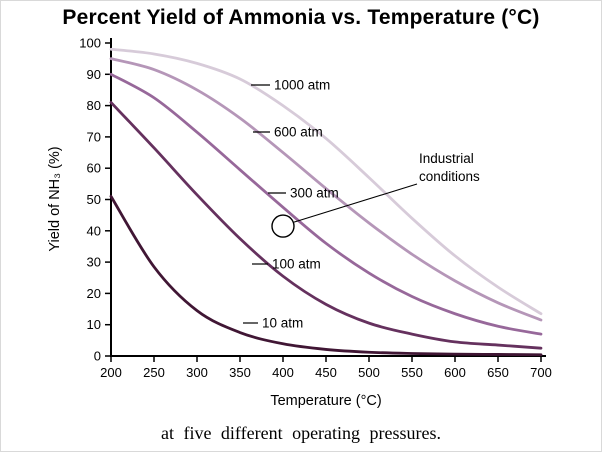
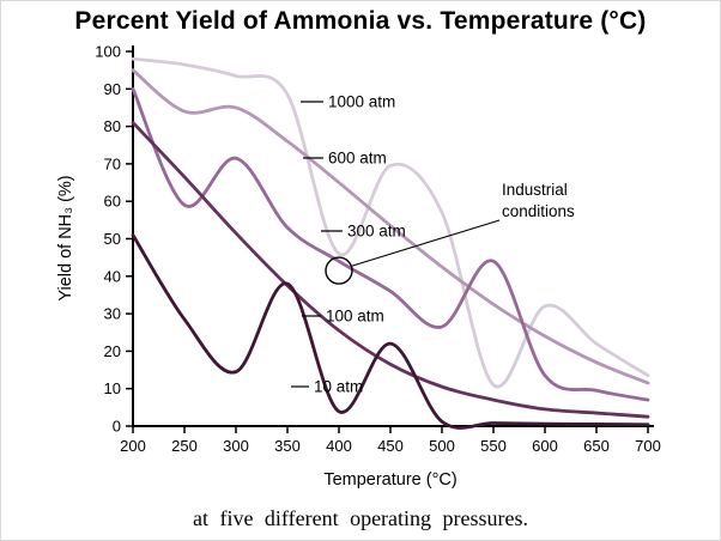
600 atm/250: 92 -> 84
300 atm/250: 82 -> 59
300 atm/350: 60 -> 53
10 atm/350: 8 -> 38
1000 atm/400: 80 -> 46
300 atm/400: 48 -> 44
10 atm/450: 2 -> 22
1000 atm/550: 44 -> 11
300 atm/550: 19 -> 44
